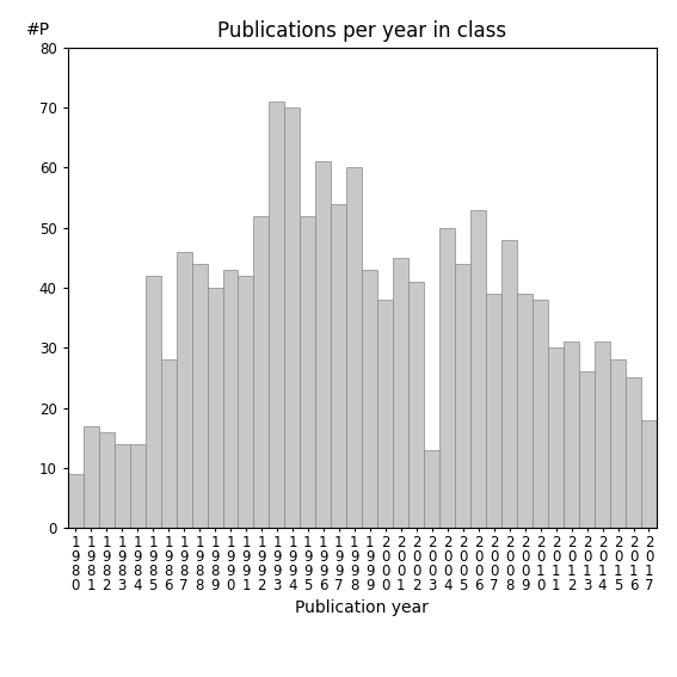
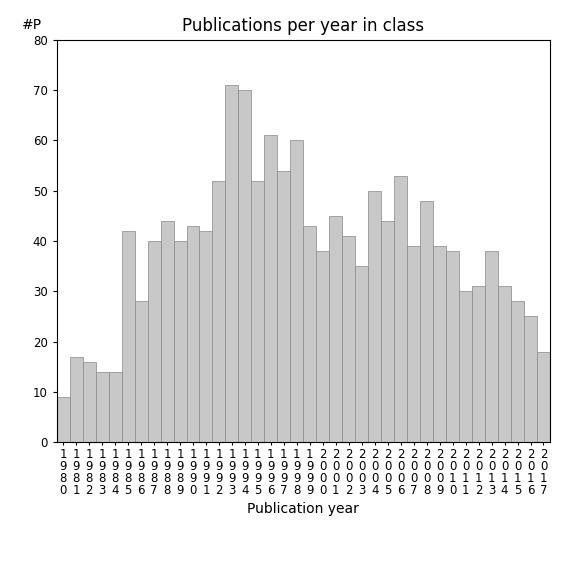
1 9 8 7: 46 -> 40
2 0 0 3: 13 -> 35
2 0 1 3: 26 -> 38
